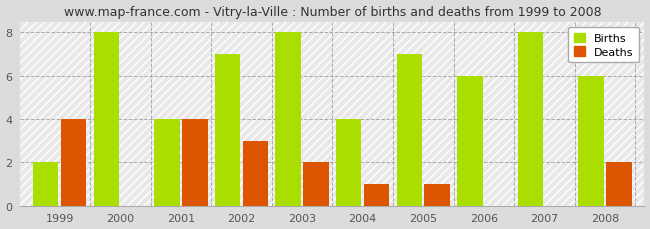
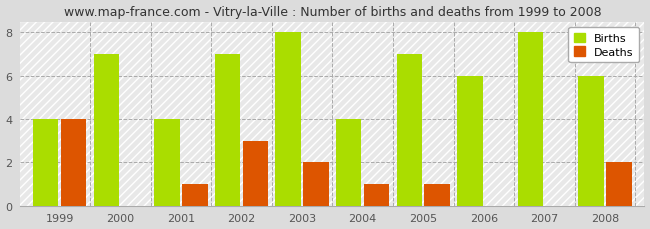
Births/1999: 2 -> 4
Births/2000: 8 -> 7
Deaths/2001: 4 -> 1
